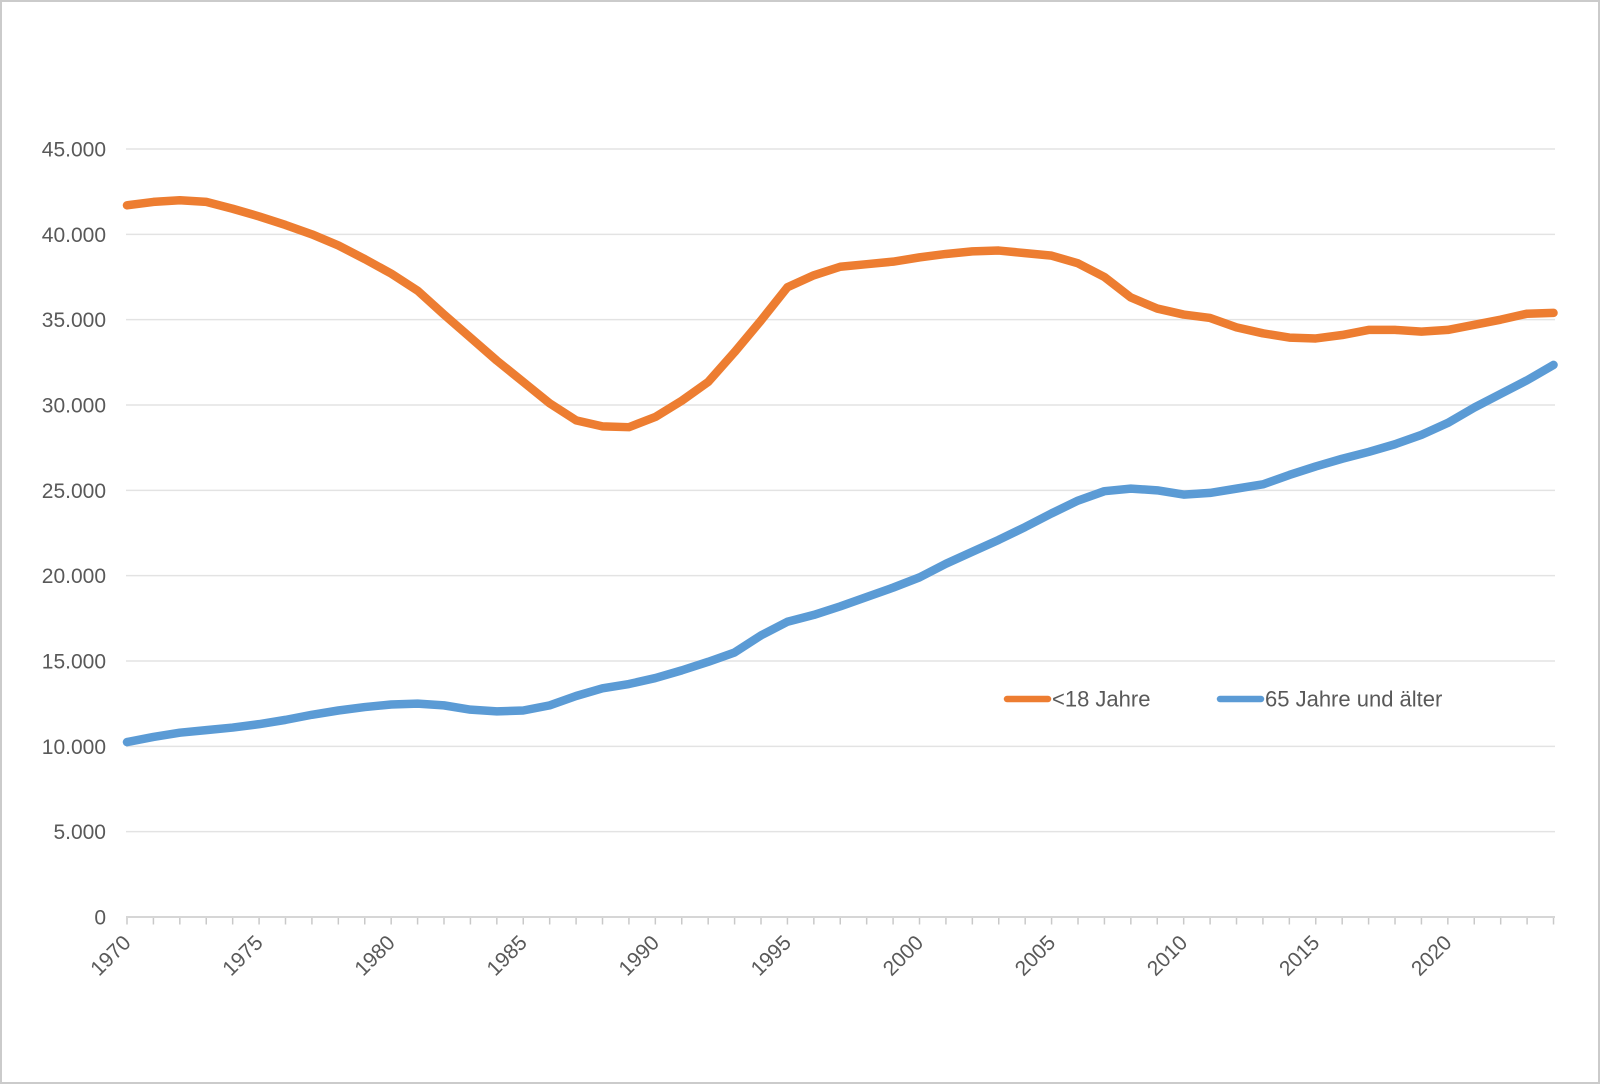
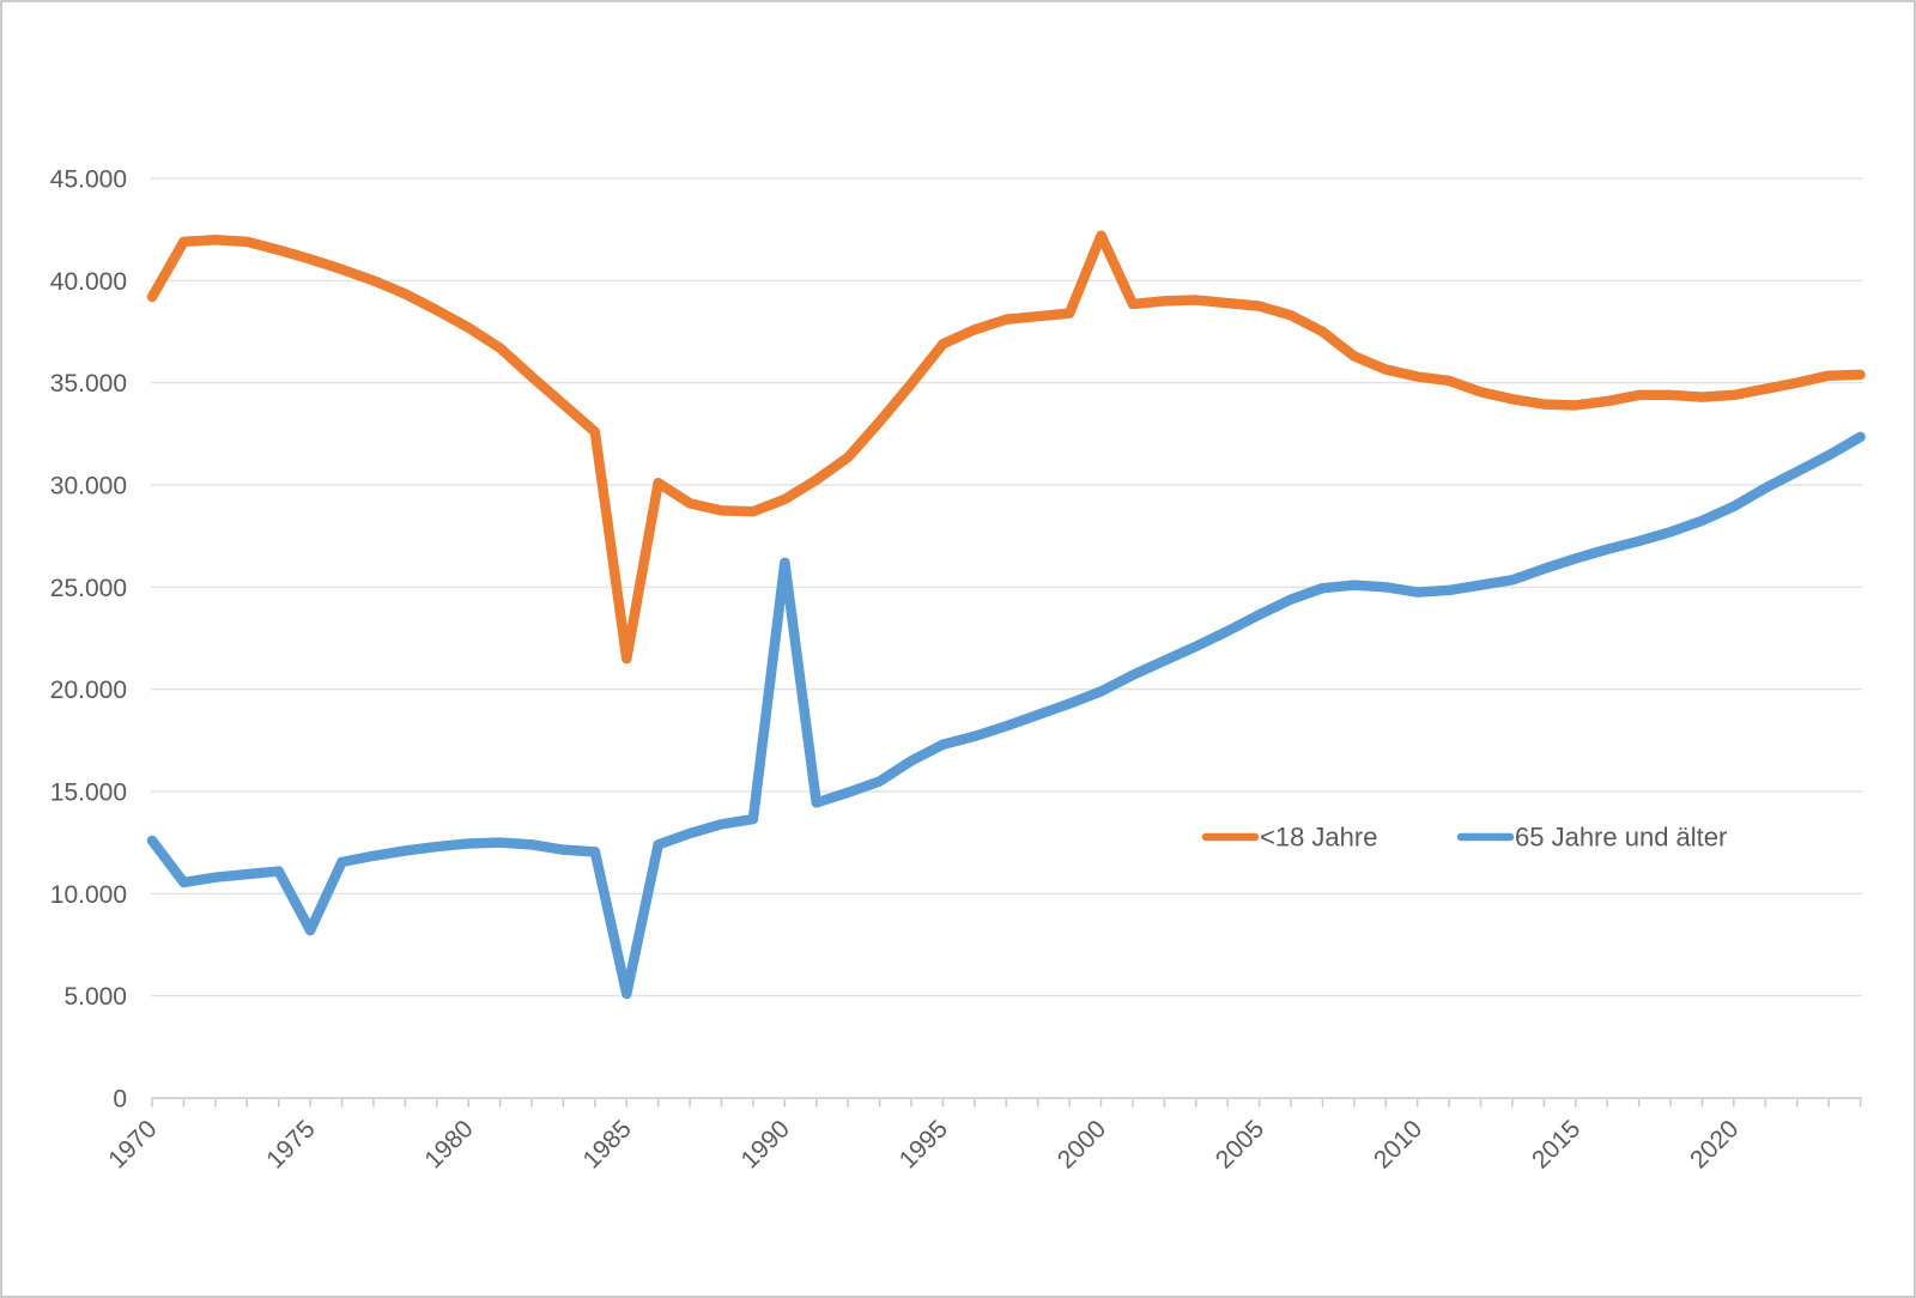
<18 Jahre/1970: 41700 -> 39200
65 Jahre und älter/1970: 10200 -> 12600
65 Jahre und älter/1975: 11300 -> 8200
<18 Jahre/1985: 31400 -> 21500
65 Jahre und älter/1985: 12100 -> 5100
65 Jahre und älter/1990: 14000 -> 26200
<18 Jahre/2000: 38600 -> 42200
